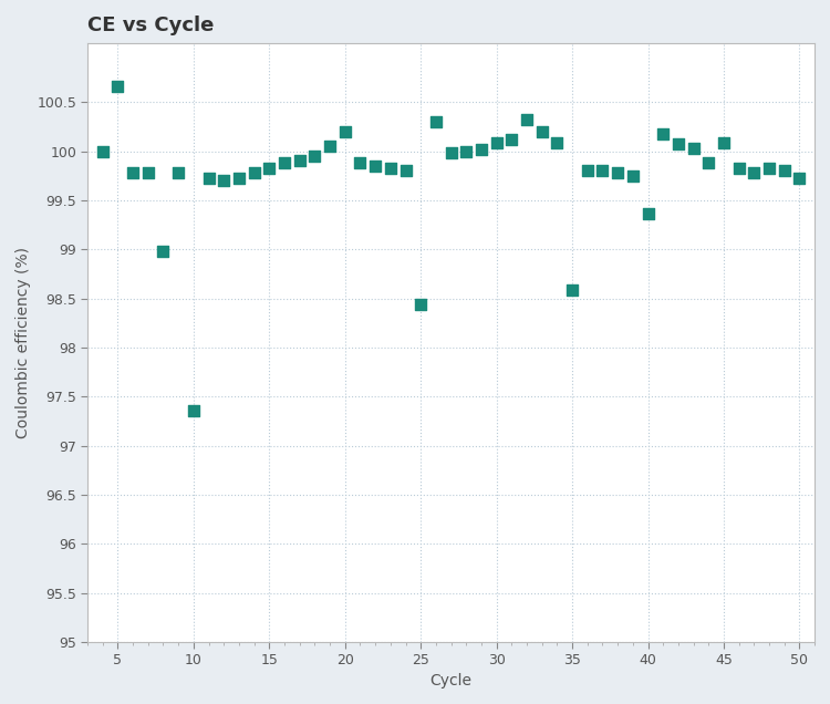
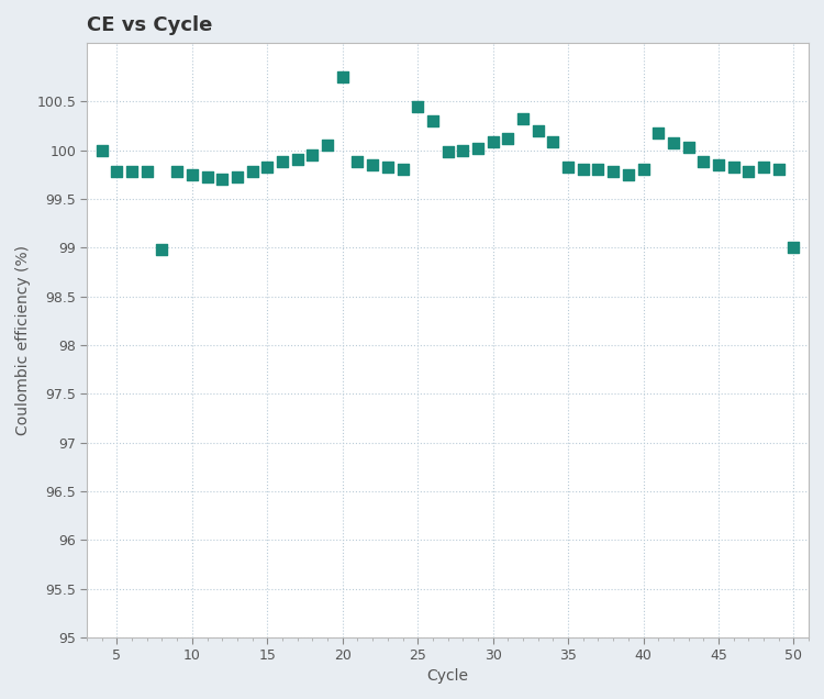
5: 100.66 -> 99.78
10: 97.36 -> 99.75
20: 100.20 -> 100.75
25: 98.44 -> 100.45
35: 98.58 -> 99.82
40: 99.36 -> 99.80
45: 100.08 -> 99.85
50: 99.72 -> 99.00
